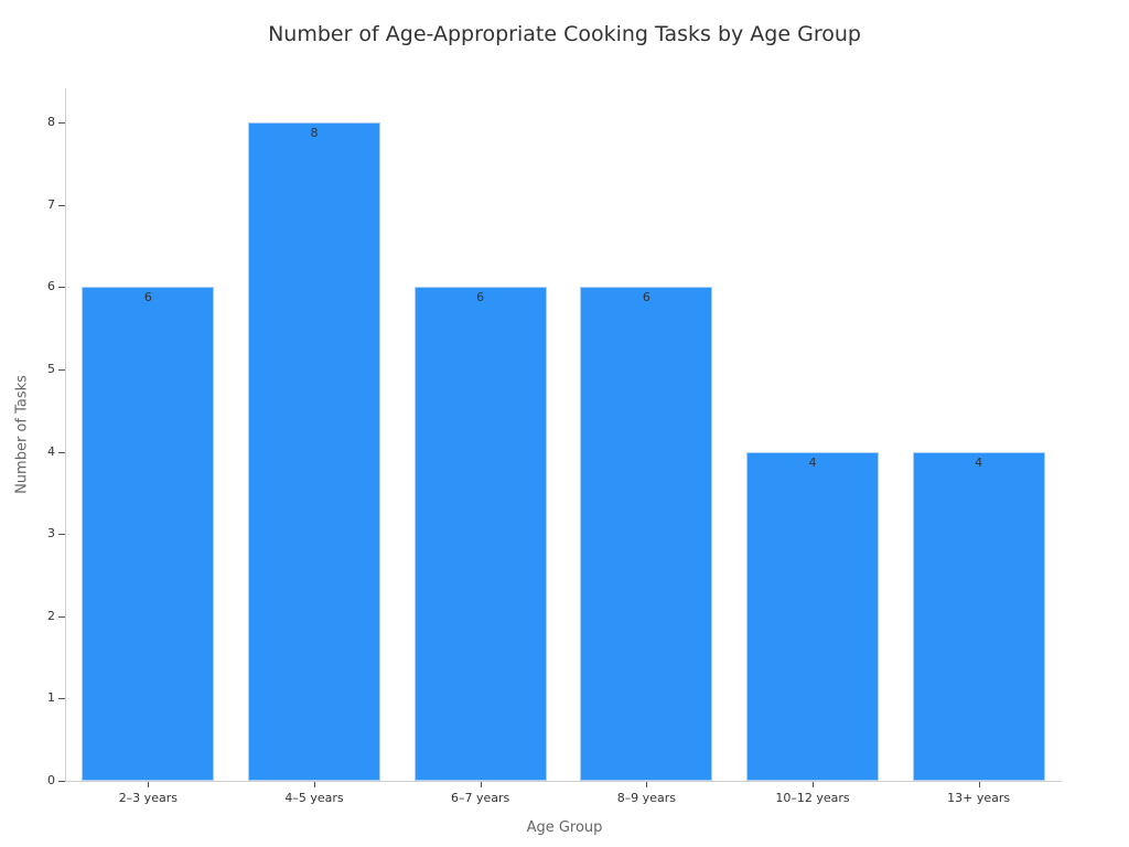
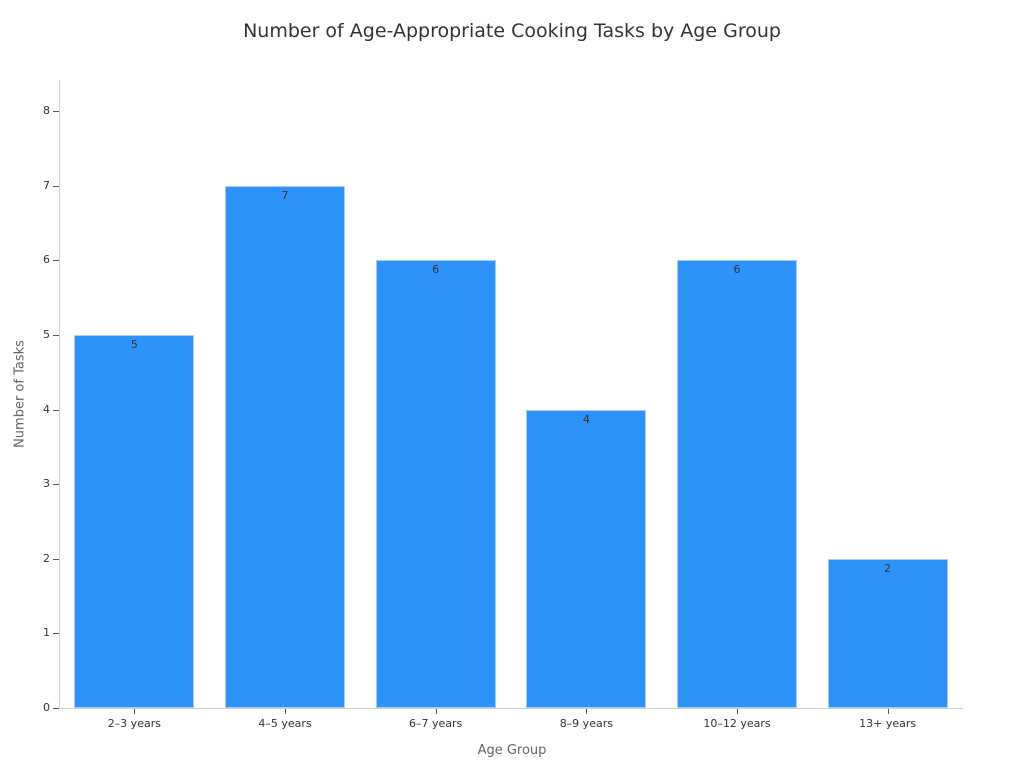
2–3 years: 6 -> 5
4–5 years: 8 -> 7
8–9 years: 6 -> 4
10–12 years: 4 -> 6
13+ years: 4 -> 2
